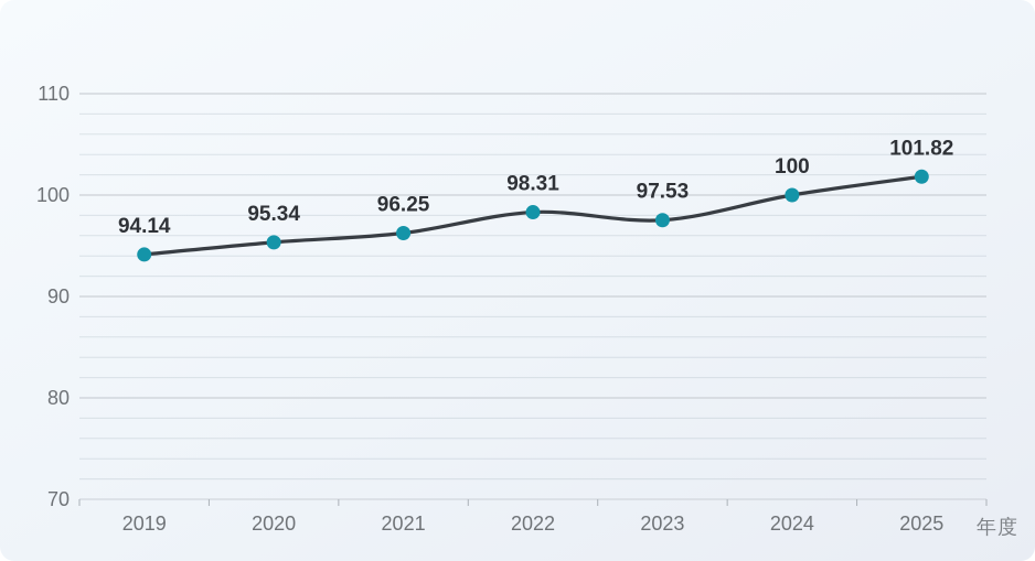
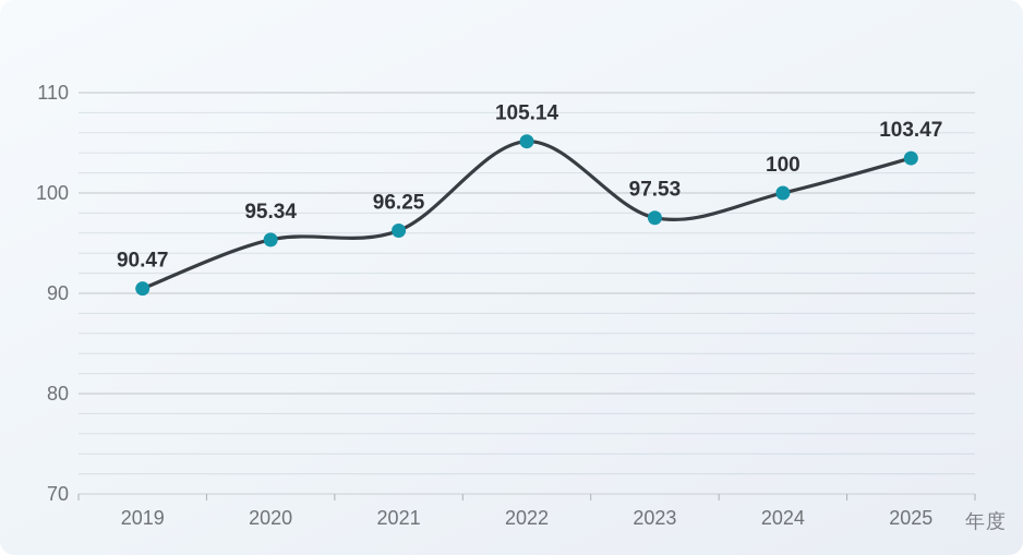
2019: 94.14 -> 90.47
2022: 98.31 -> 105.14
2025: 101.82 -> 103.47
